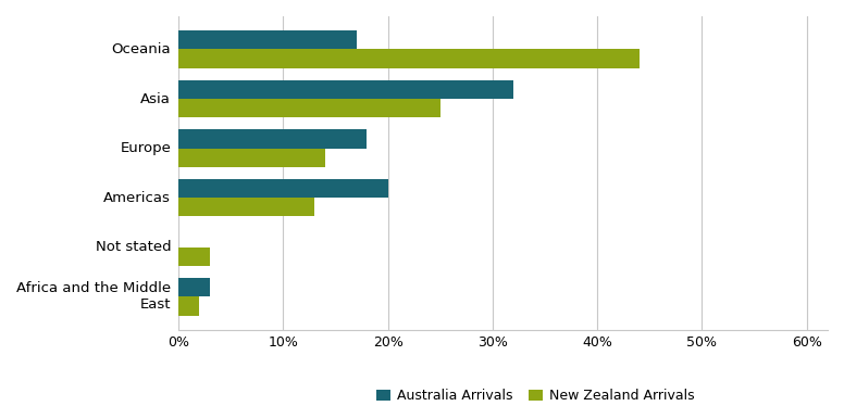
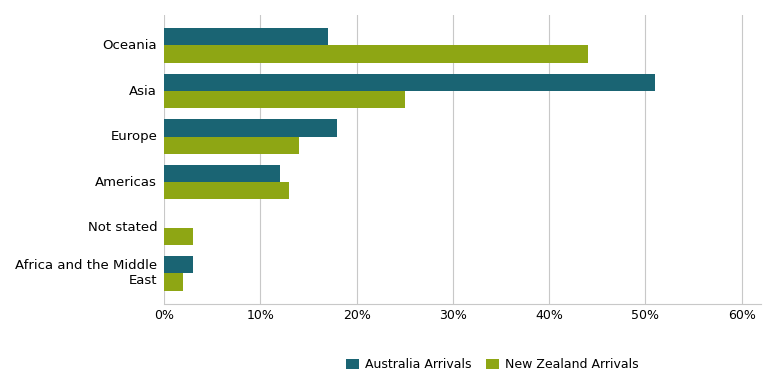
Australia Arrivals/Asia: 32% -> 51%
Australia Arrivals/Americas: 20% -> 12%
